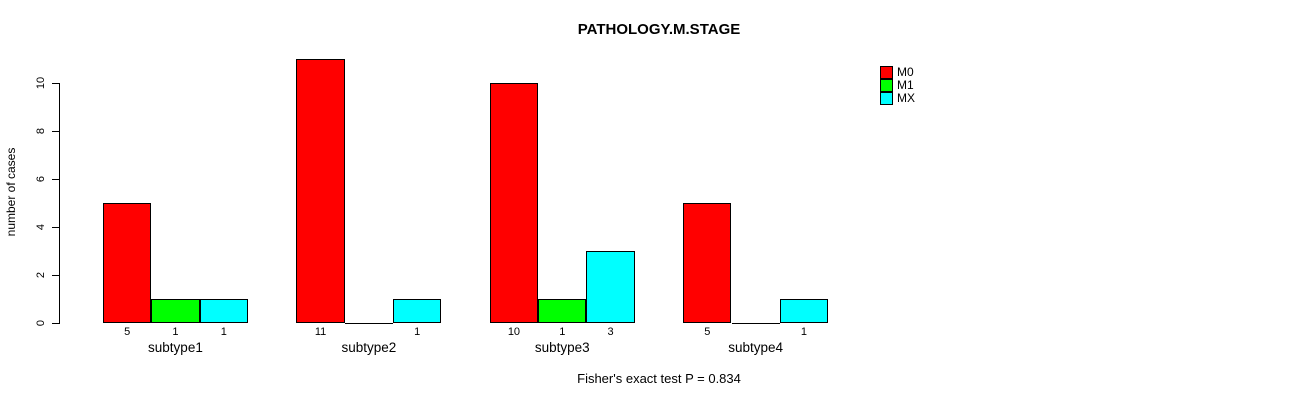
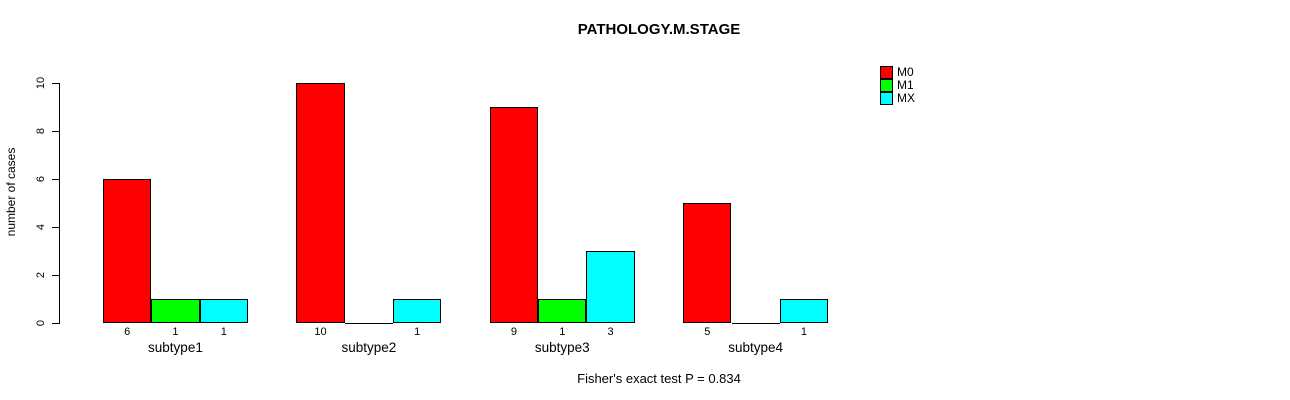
M0/subtype1: 5 -> 6
M0/subtype2: 11 -> 10
M0/subtype3: 10 -> 9
